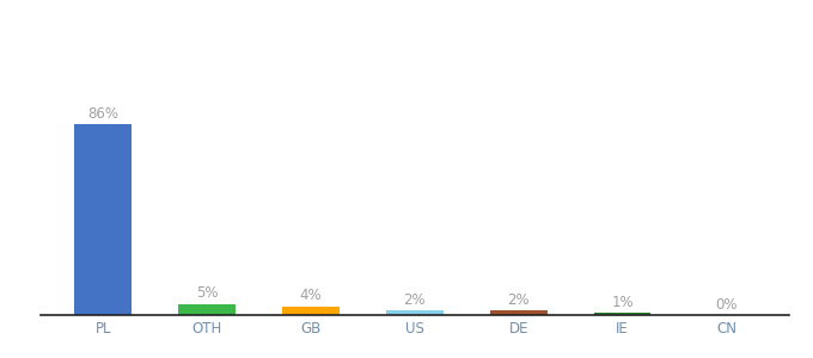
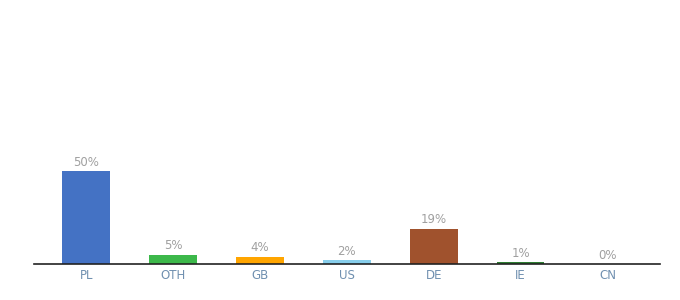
PL: 86% -> 50%
DE: 2% -> 19%
